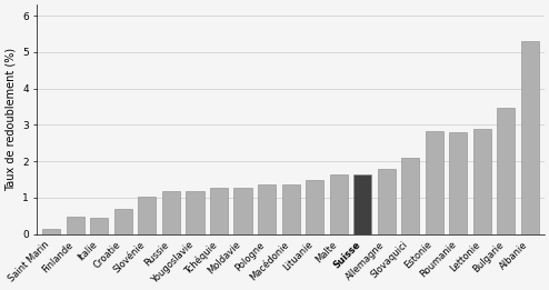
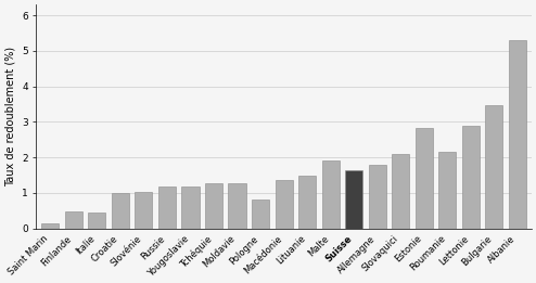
Croatie: 0.70 -> 1.00
Pologne: 1.37 -> 0.80
Malte: 1.65 -> 1.90
Roumanie: 2.80 -> 2.15
